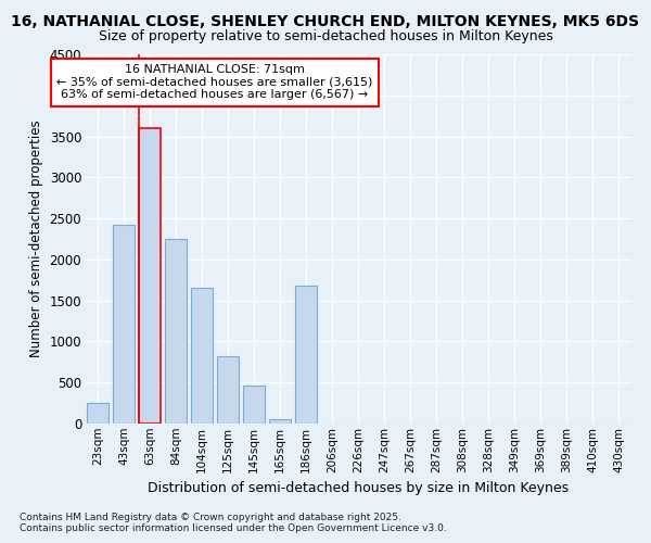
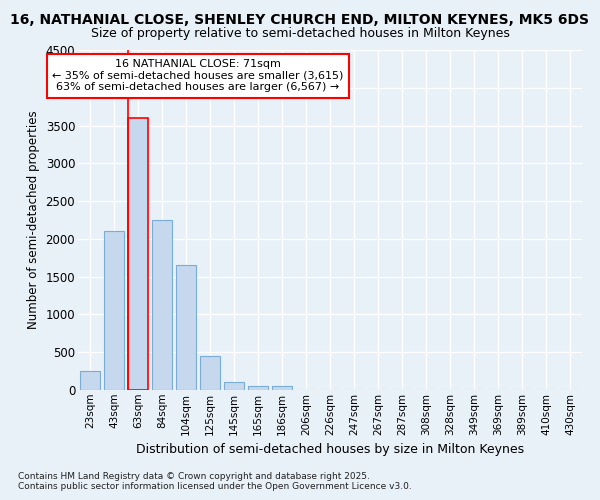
43sqm: 2420 -> 2100
125sqm: 820 -> 450
145sqm: 460 -> 100
186sqm: 1680 -> 50
